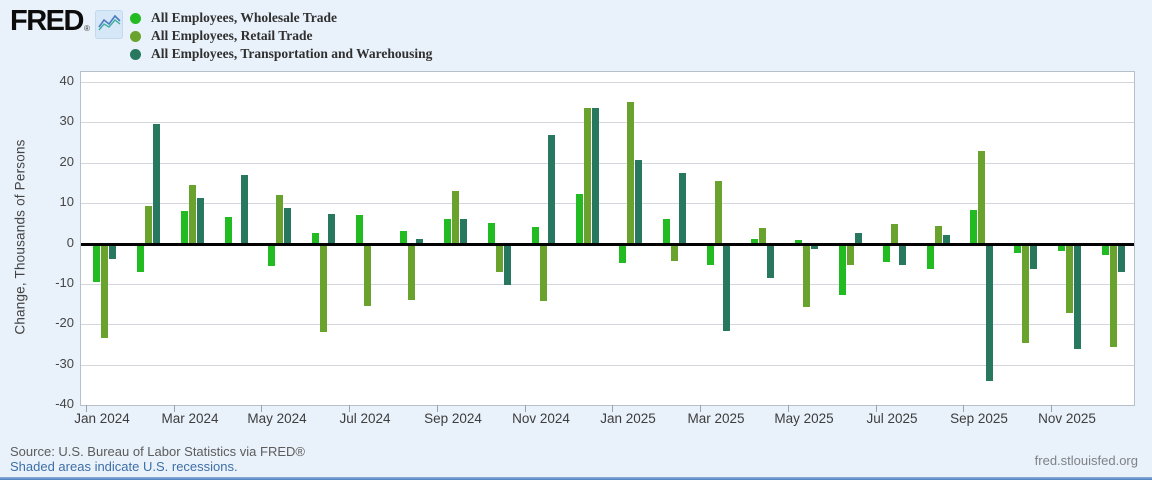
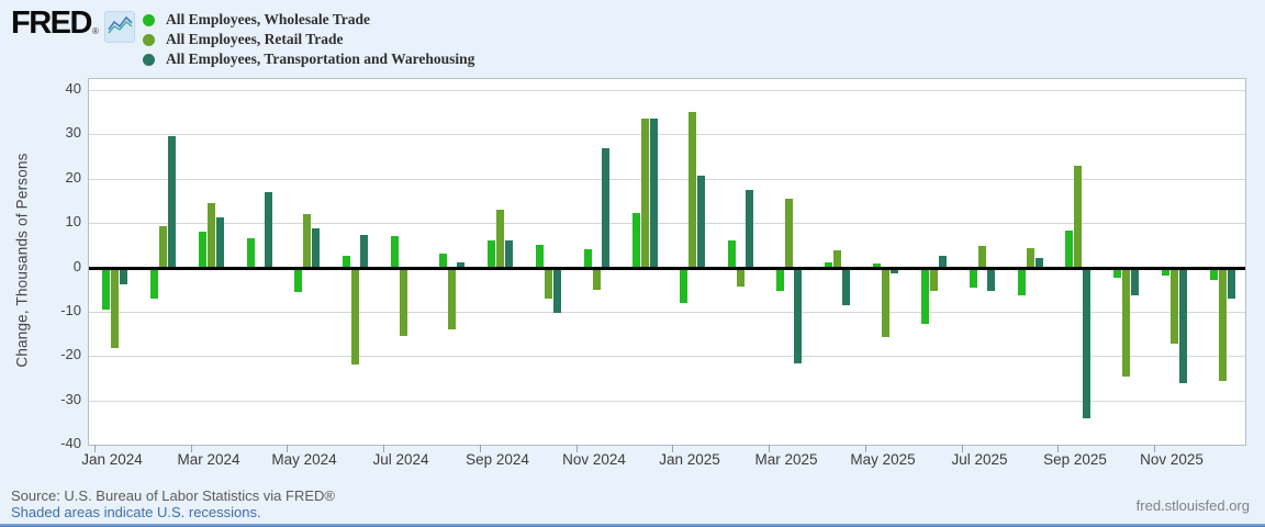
All Employees, Retail Trade/Jan 2024: -23 -> -18
All Employees, Retail Trade/Nov 2024: -14 -> -5
All Employees, Wholesale Trade/Jan 2025: -5 -> -8
